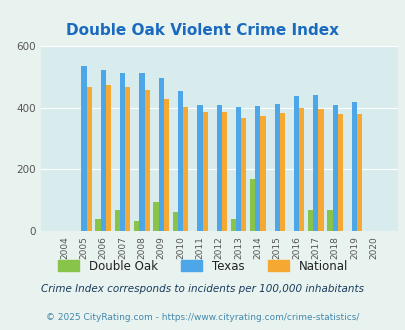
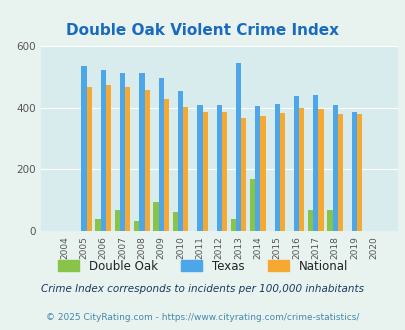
Texas/2013: 402 -> 545
Texas/2019: 420 -> 385
